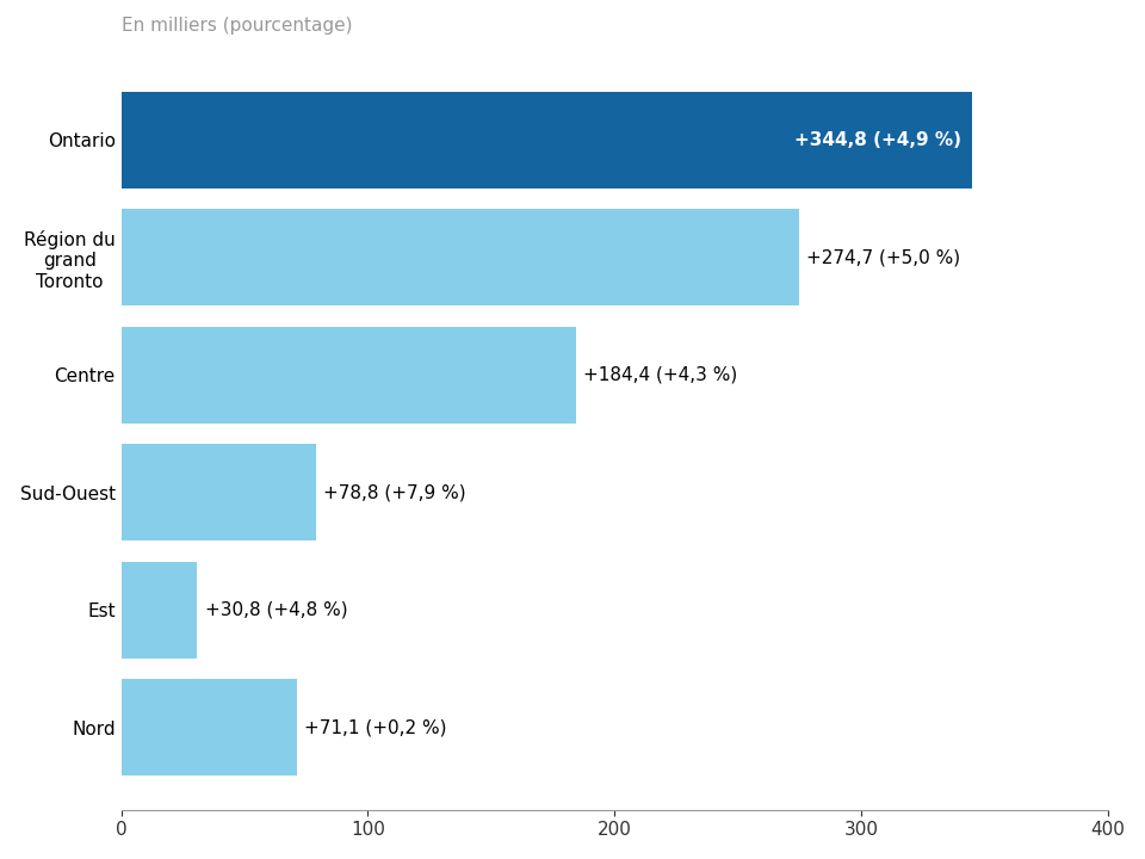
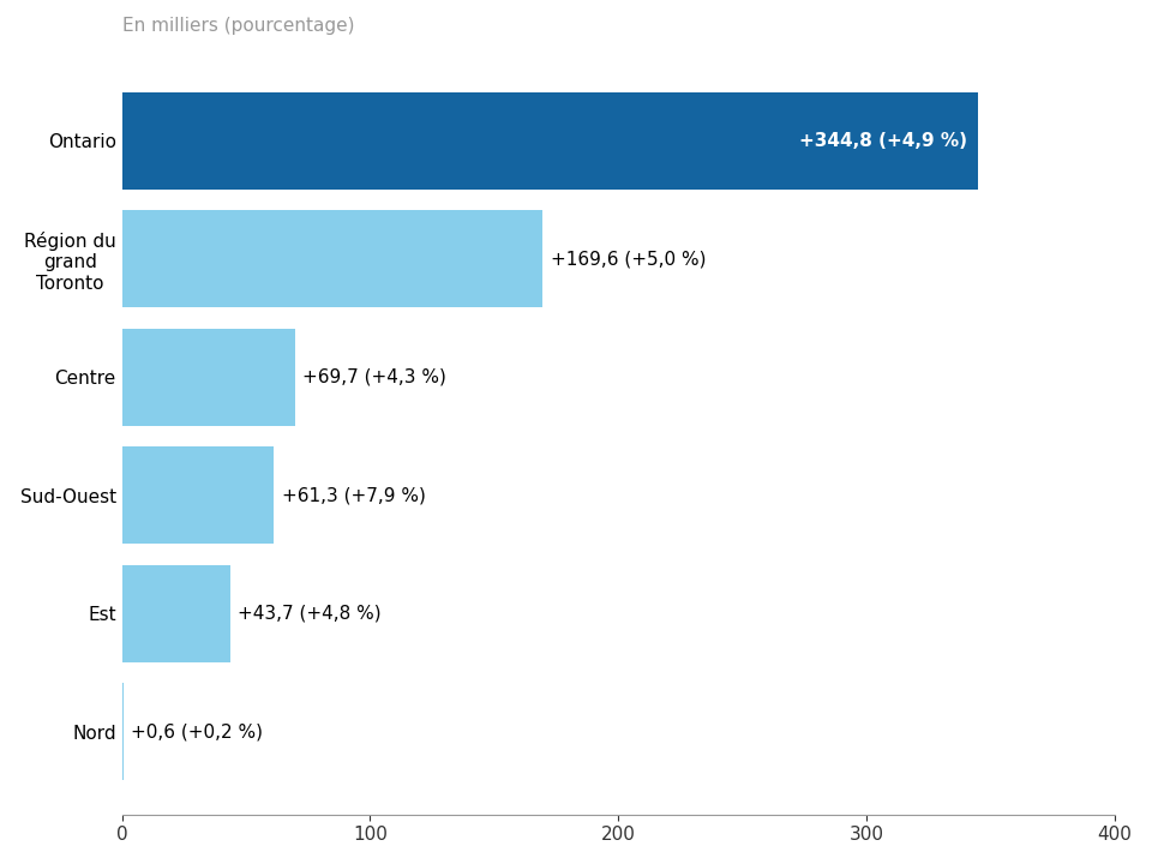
Région du grand Toronto: +274,7 -> +169,6
Centre: +184,4 -> +69,7
Sud-Ouest: +78,8 -> +61,3
Est: +30,8 -> +43,7
Nord: +71,1 -> +0,6
